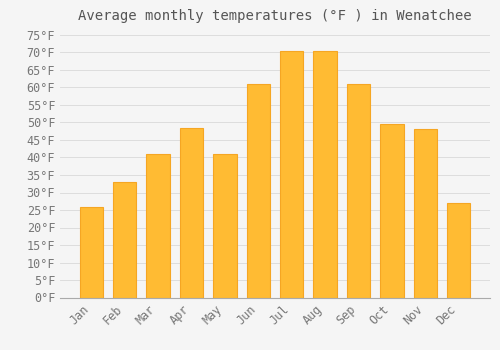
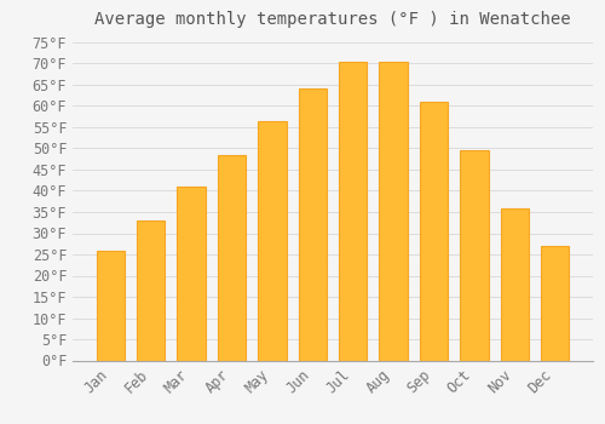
May: 41.0°F -> 56.5°F
Jun: 61.0°F -> 64.0°F
Nov: 48.0°F -> 36.0°F
